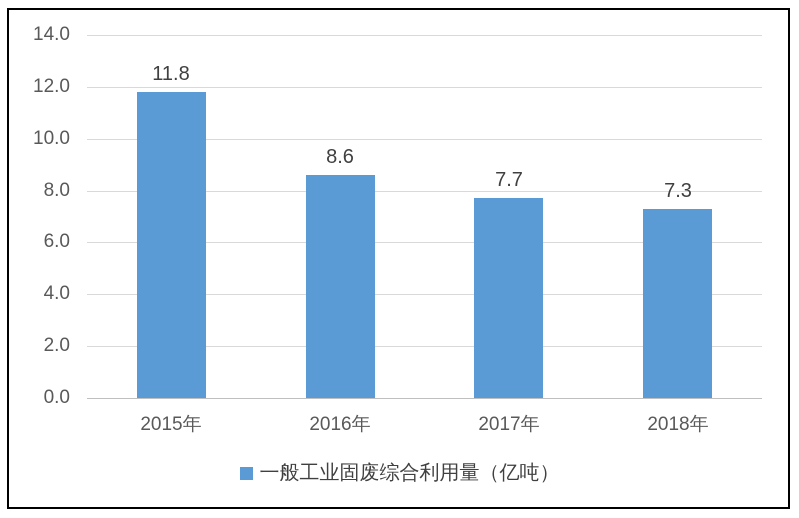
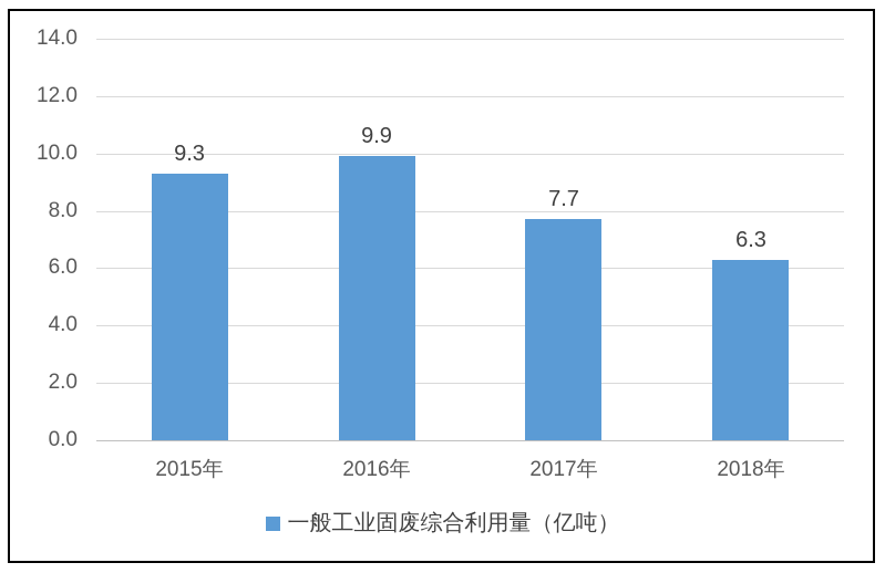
2015年: 11.8 -> 9.3
2016年: 8.6 -> 9.9
2018年: 7.3 -> 6.3
